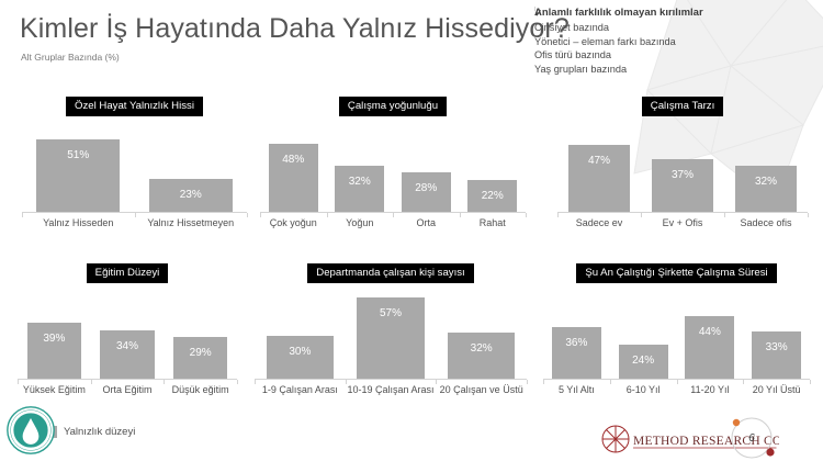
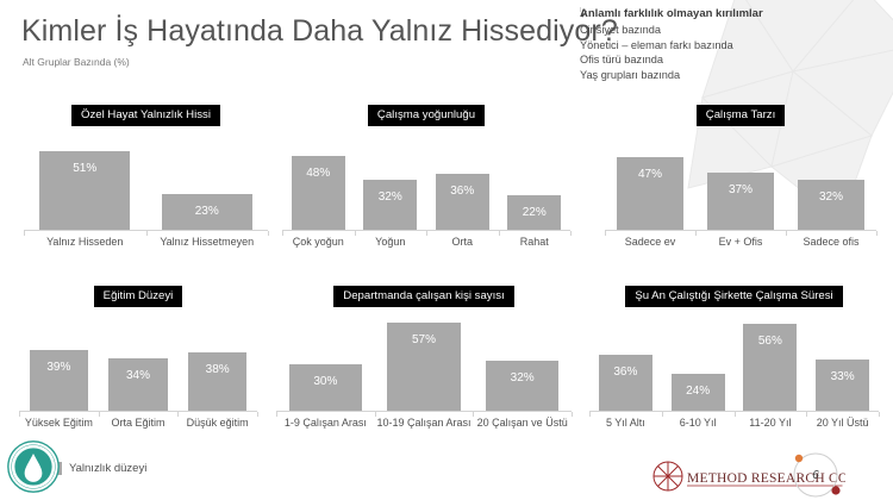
Çalışma yoğunluğu/Orta: 28% -> 36%
Eğitim Düzeyi/Düşük eğitim: 29% -> 38%
Şu An Çalıştığı Şirkette Çalışma Süresi/11-20 Yıl: 44% -> 56%
